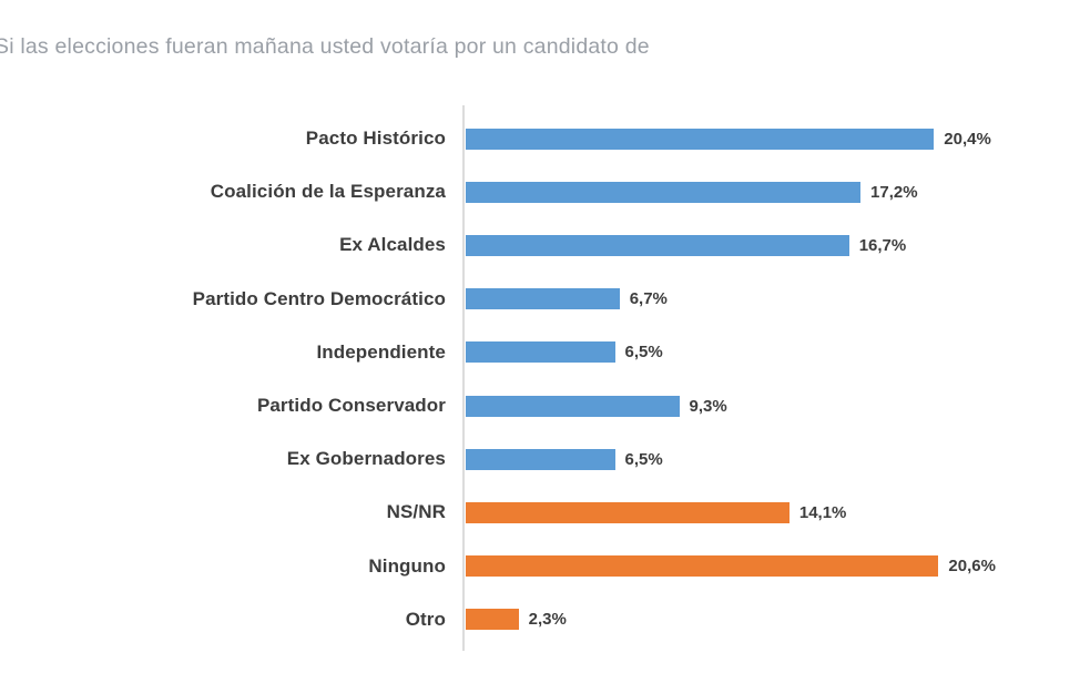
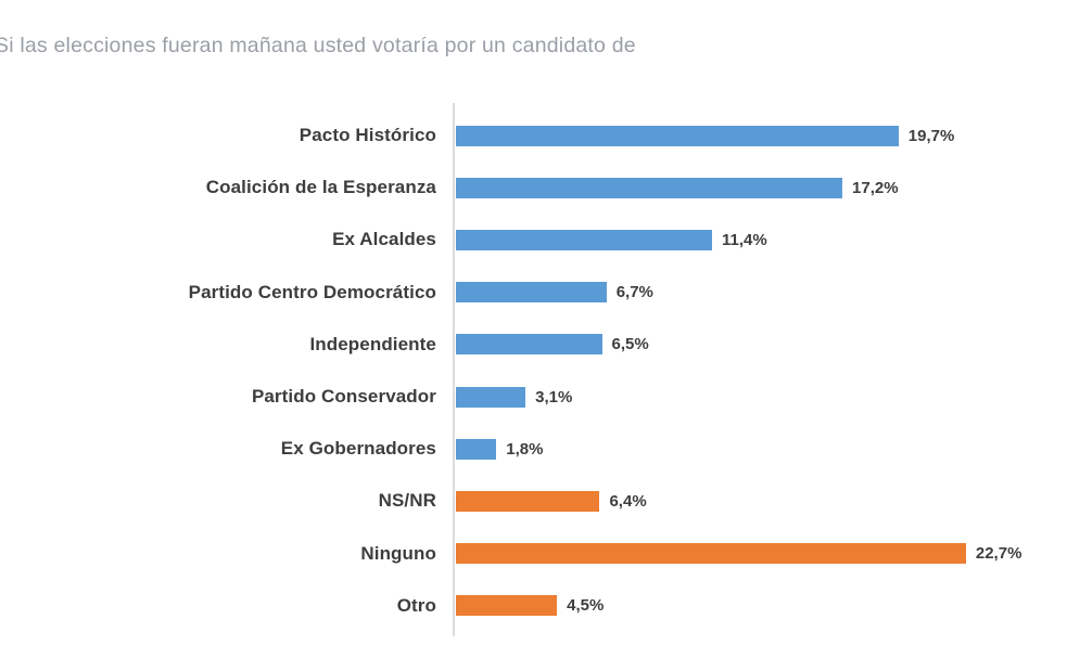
Pacto Histórico: 20,4% -> 19,7%
Ex Alcaldes: 16,7% -> 11,4%
Partido Conservador: 9,3% -> 3,1%
Ex Gobernadores: 6,5% -> 1,8%
NS/NR: 14,1% -> 6,4%
Ninguno: 20,6% -> 22,7%
Otro: 2,3% -> 4,5%
